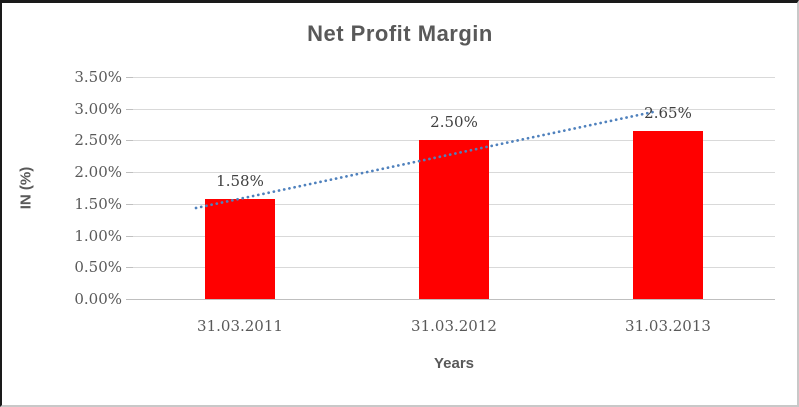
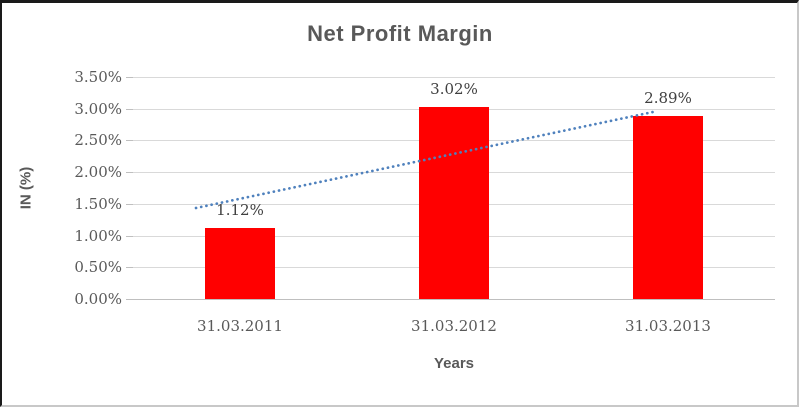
31.03.2011: 1.58% -> 1.12%
31.03.2012: 2.50% -> 3.02%
31.03.2013: 2.65% -> 2.89%
